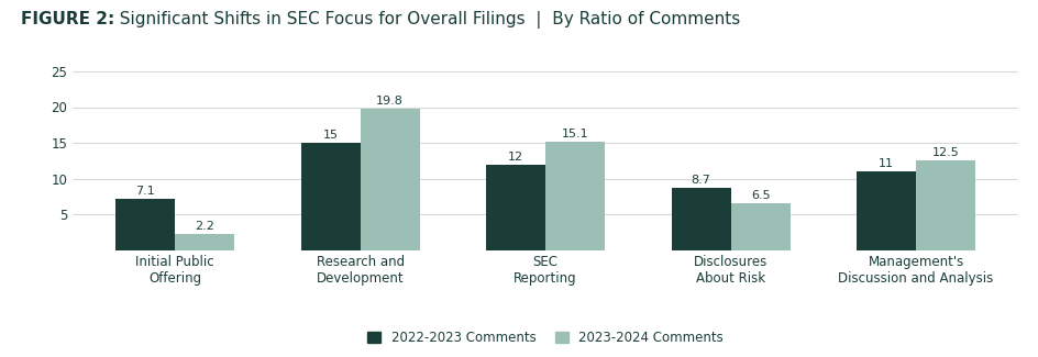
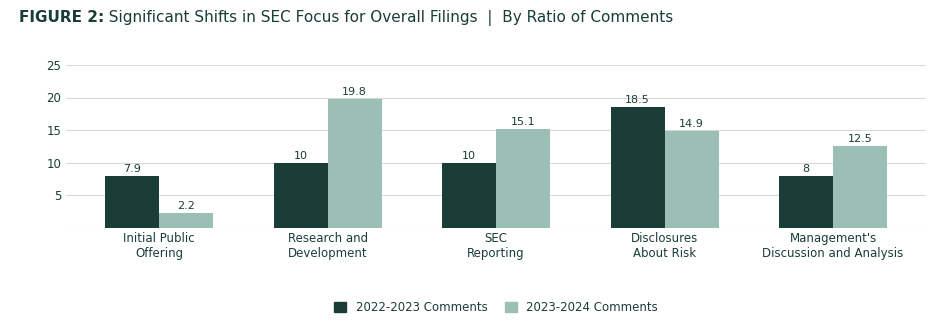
2022-2023 Comments/Initial Public Offering: 7.1 -> 7.9
2022-2023 Comments/Research and Development: 15 -> 10
2022-2023 Comments/SEC Reporting: 12 -> 10
2022-2023 Comments/Disclosures About Risk: 8.7 -> 18.5
2023-2024 Comments/Disclosures About Risk: 6.5 -> 14.9
2022-2023 Comments/Management's Discussion and Analysis: 11 -> 8
